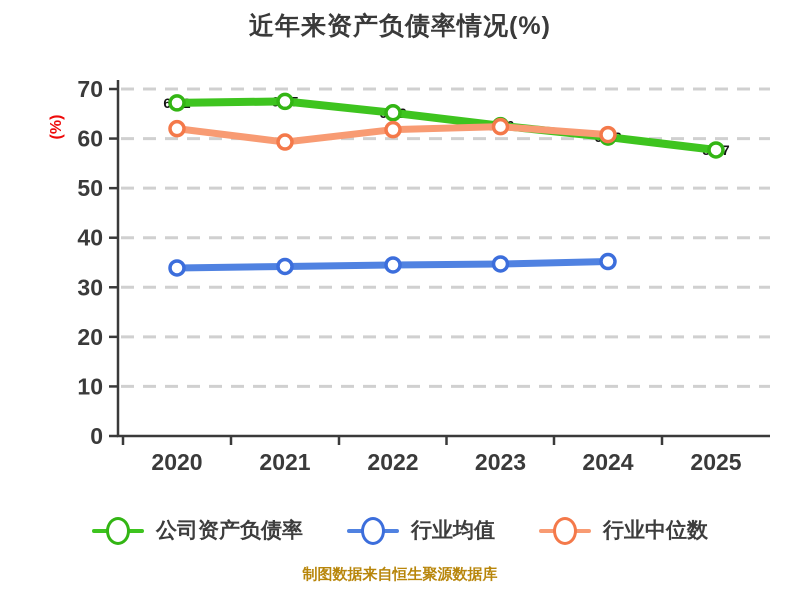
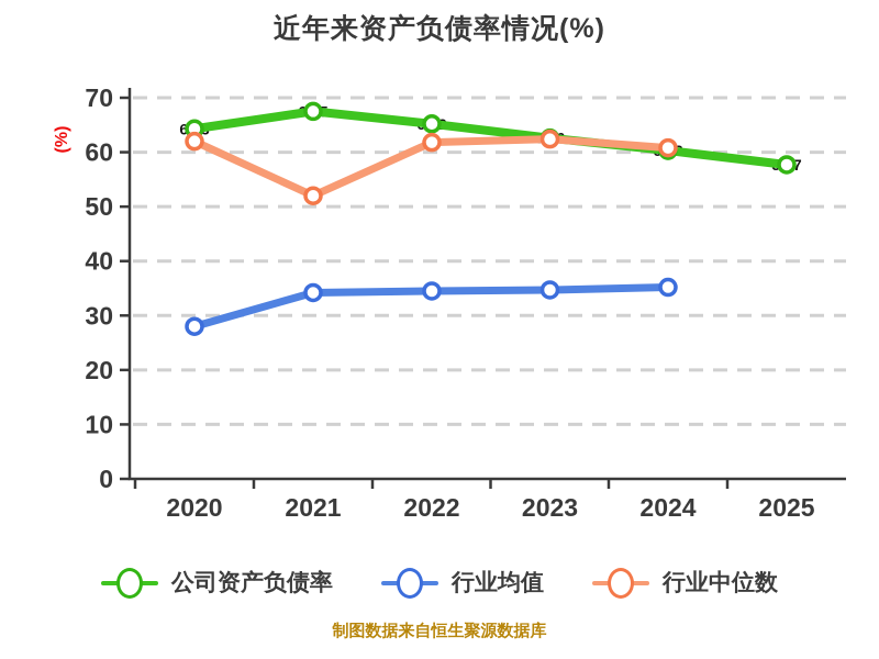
公司资产负债率/2020: 67.2 -> 64.3
行业均值/2020: 34 -> 28
行业中位数/2021: 59 -> 52
